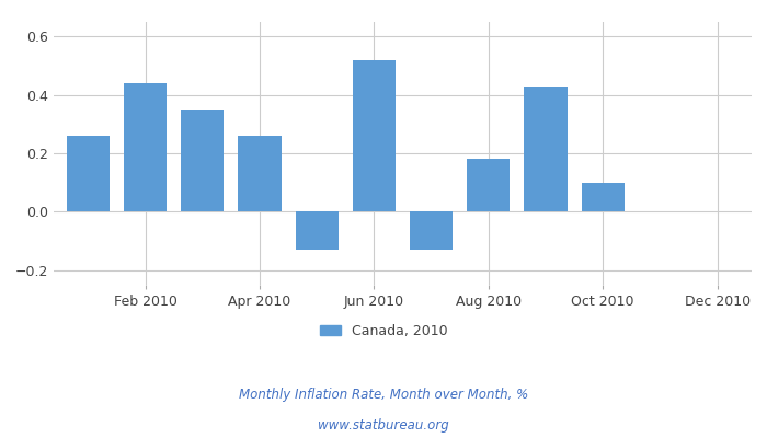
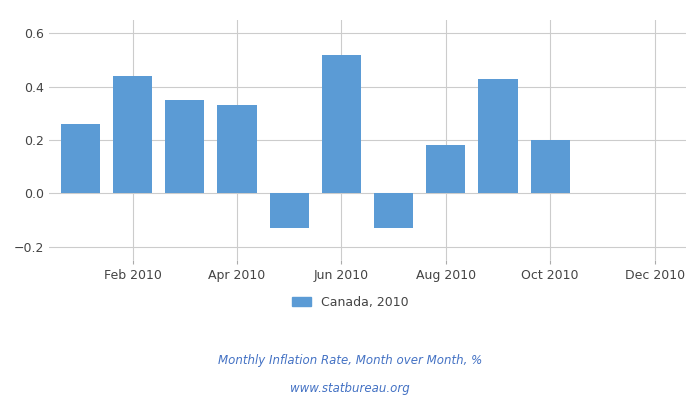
Apr 2010: 0.26 -> 0.33
Oct 2010: 0.10 -> 0.20
